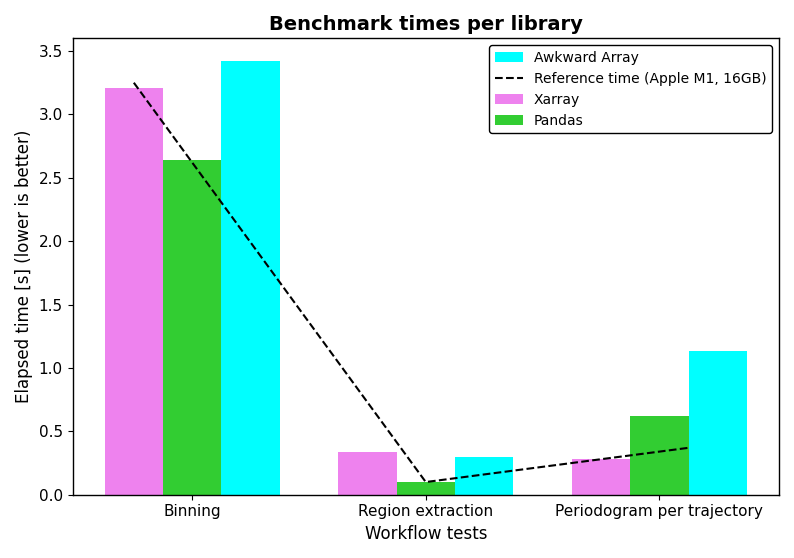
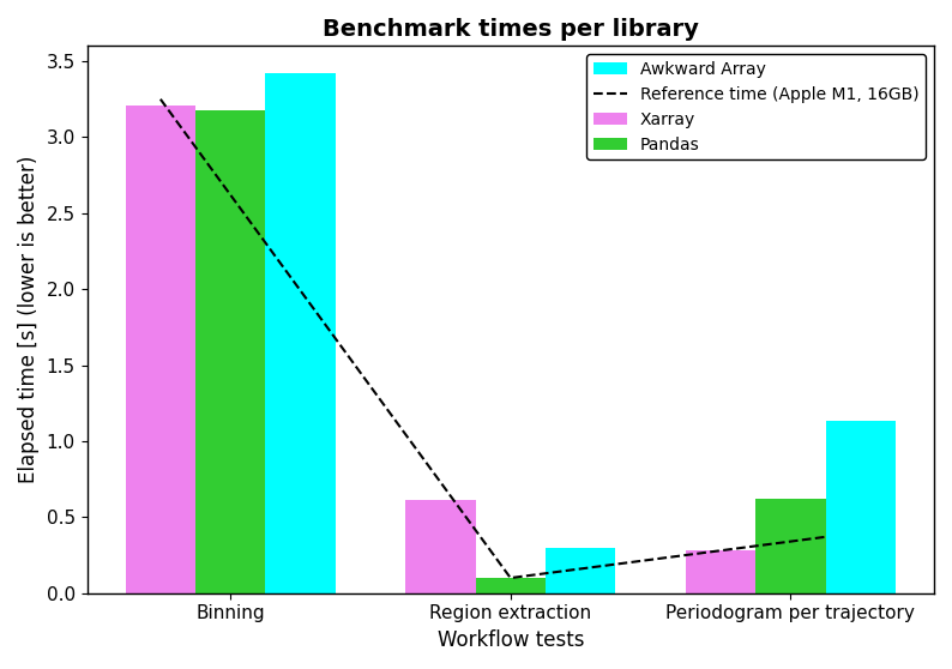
Pandas/Binning: 2.64 -> 3.18
Xarray/Region extraction: 0.34 -> 0.61
